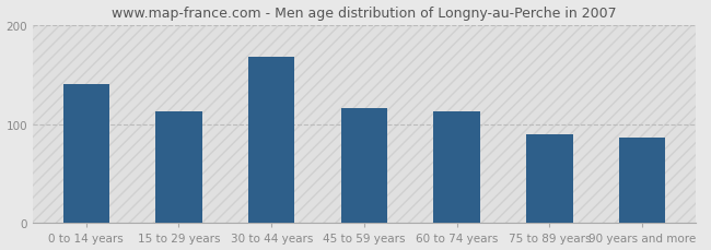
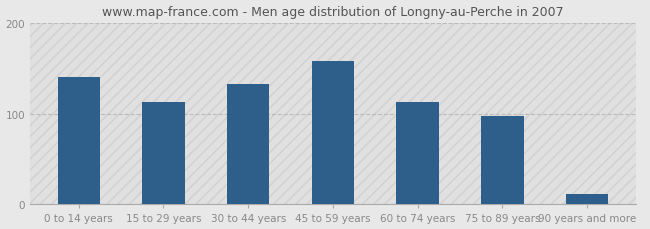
30 to 44 years: 168 -> 133
45 to 59 years: 116 -> 158
75 to 89 years: 90 -> 97
90 years and more: 86 -> 11
